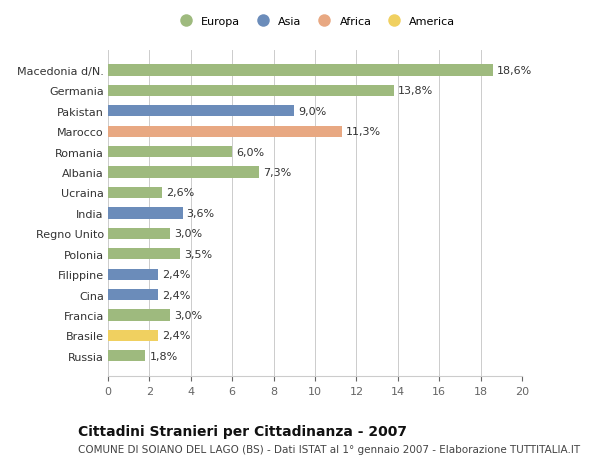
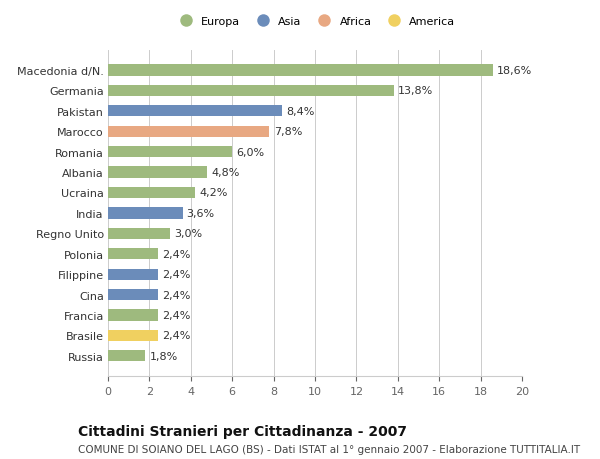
Pakistan: 9,0% -> 8,4%
Marocco: 11,3% -> 7,8%
Albania: 7,3% -> 4,8%
Ucraina: 2,6% -> 4,2%
Polonia: 3,5% -> 2,4%
Francia: 3,0% -> 2,4%
